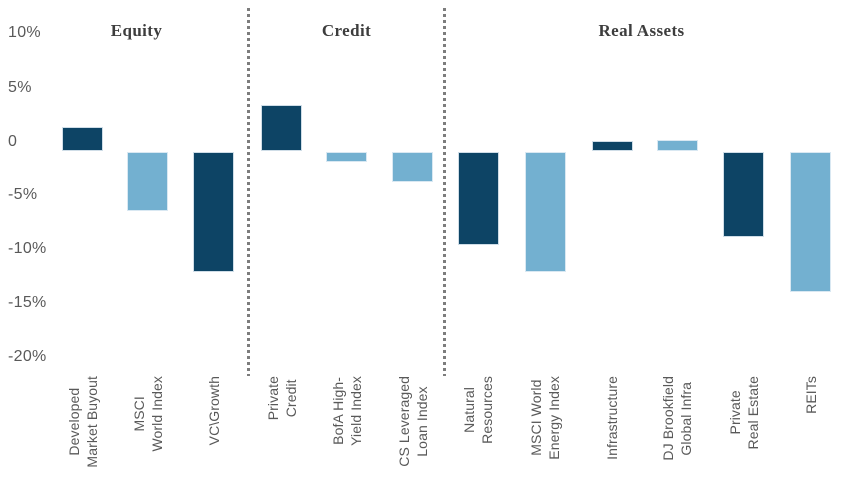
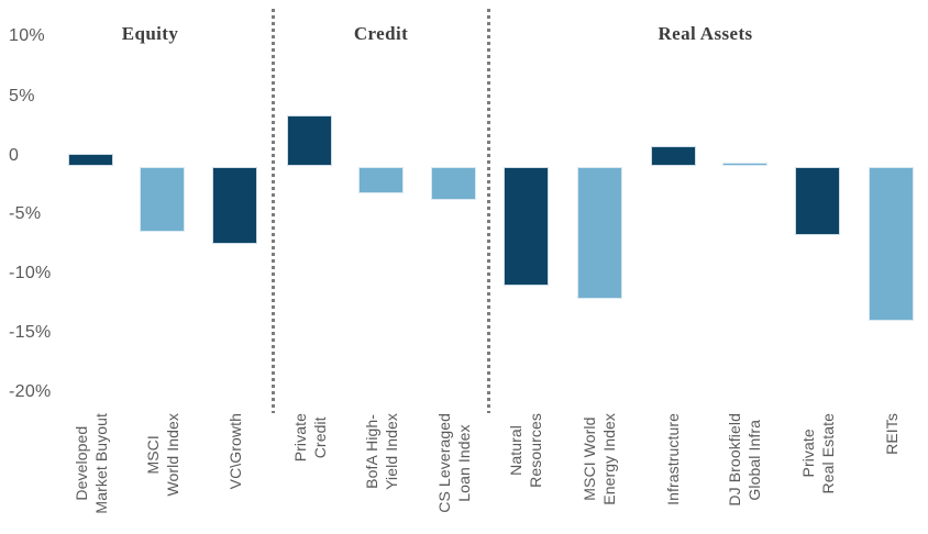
Developed Market Buyout: 2.3% -> 1.1%
VC\Growth: -11.2% -> -6.6%
BofA High-Yield Index: -1.0% -> -2.3%
Natural Resources: -8.7% -> -10.1%
Infrastructure: 1.0% -> 1.7%
DJ Brookfield Global Infra: 1.1% -> 0.3%
Private Real Estate: -8.0% -> -5.8%
